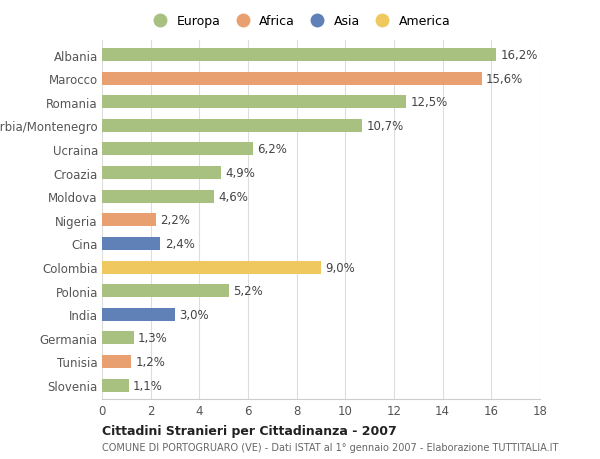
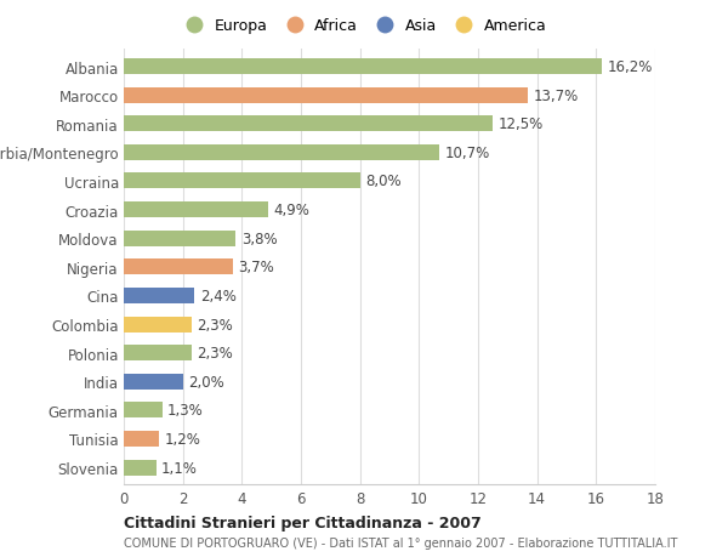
Marocco: 15,6% -> 13,7%
Ucraina: 6,2% -> 8,0%
Moldova: 4,6% -> 3,8%
Nigeria: 2,2% -> 3,7%
Colombia: 9,0% -> 2,3%
Polonia: 5,2% -> 2,3%
India: 3,0% -> 2,0%
